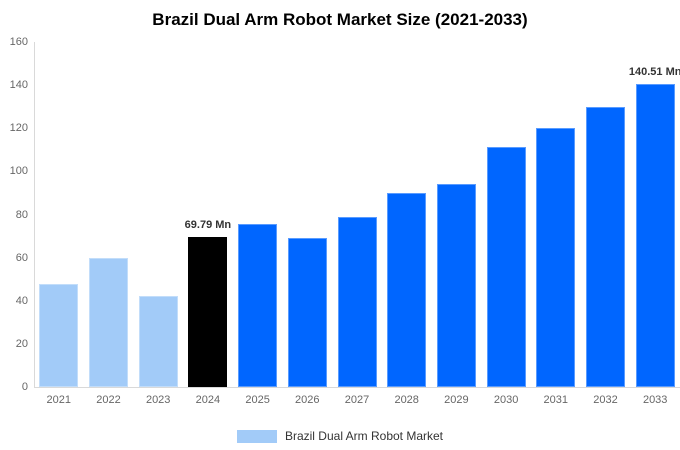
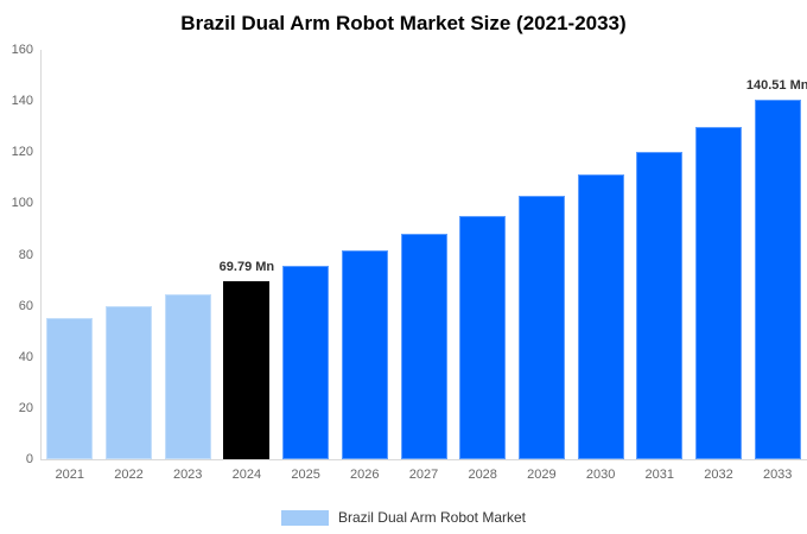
2021: 48 -> 55
2023: 42 -> 65
2026: 69 -> 82
2027: 79 -> 88
2028: 90 -> 95
2029: 94 -> 103
